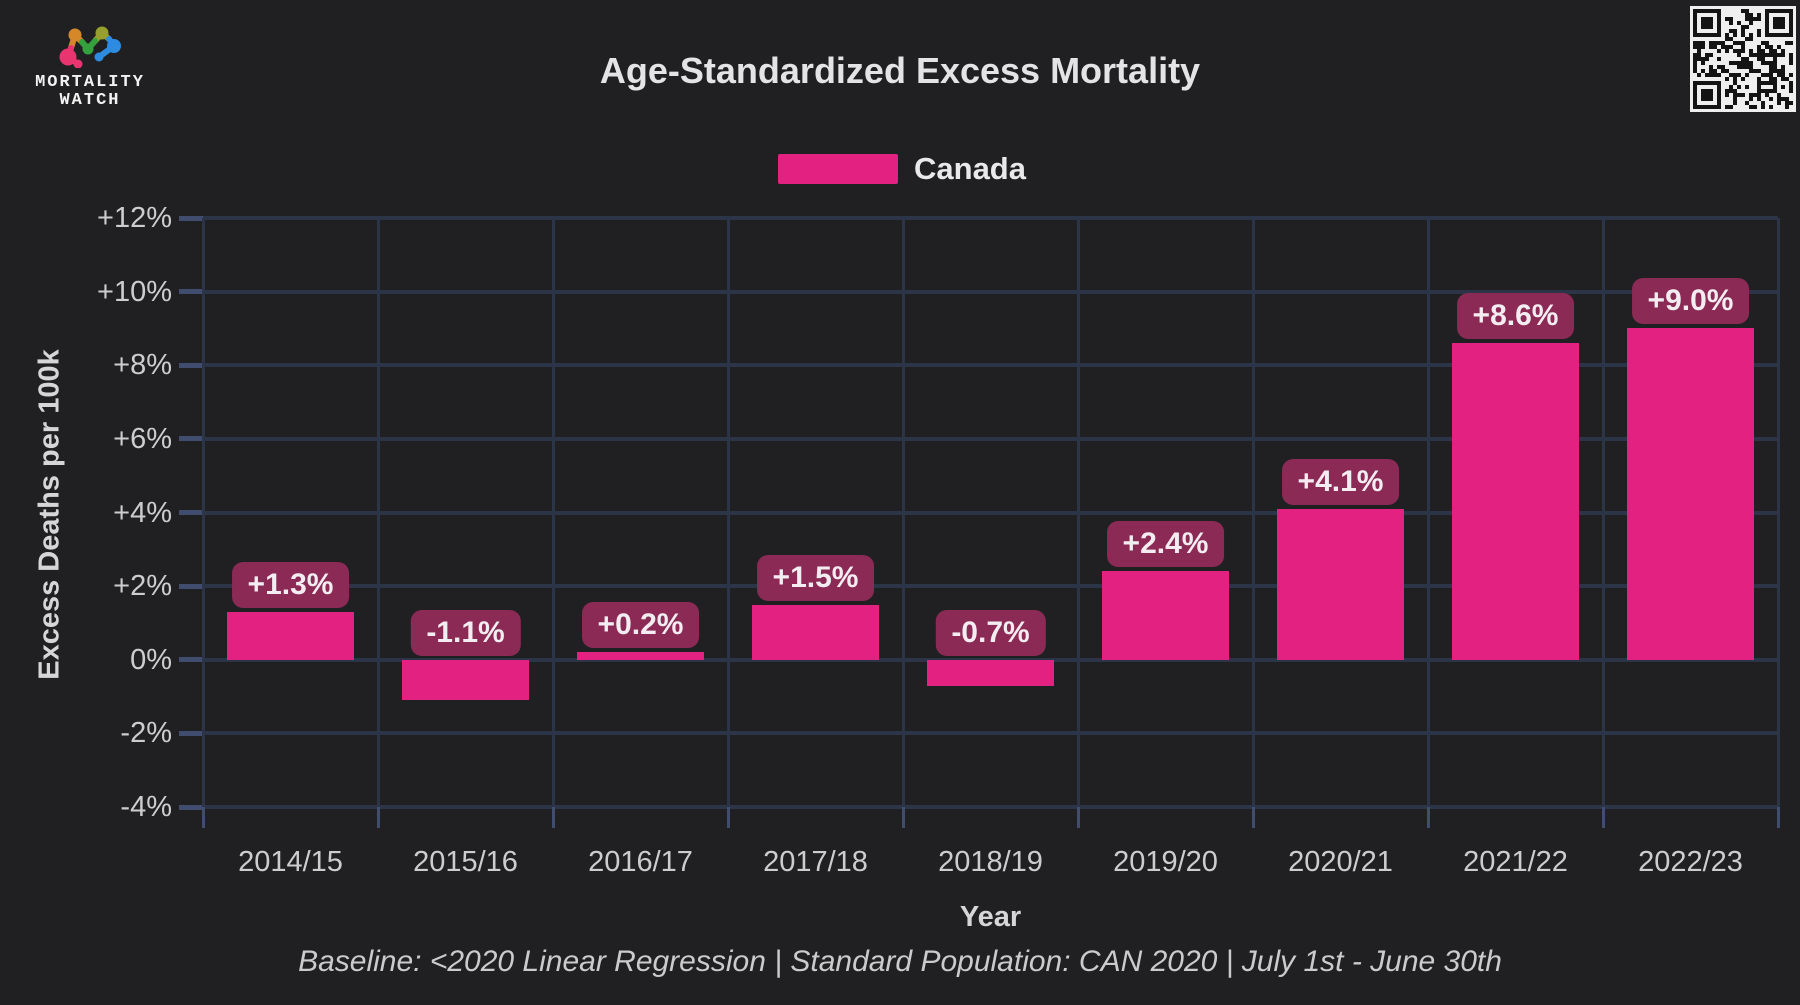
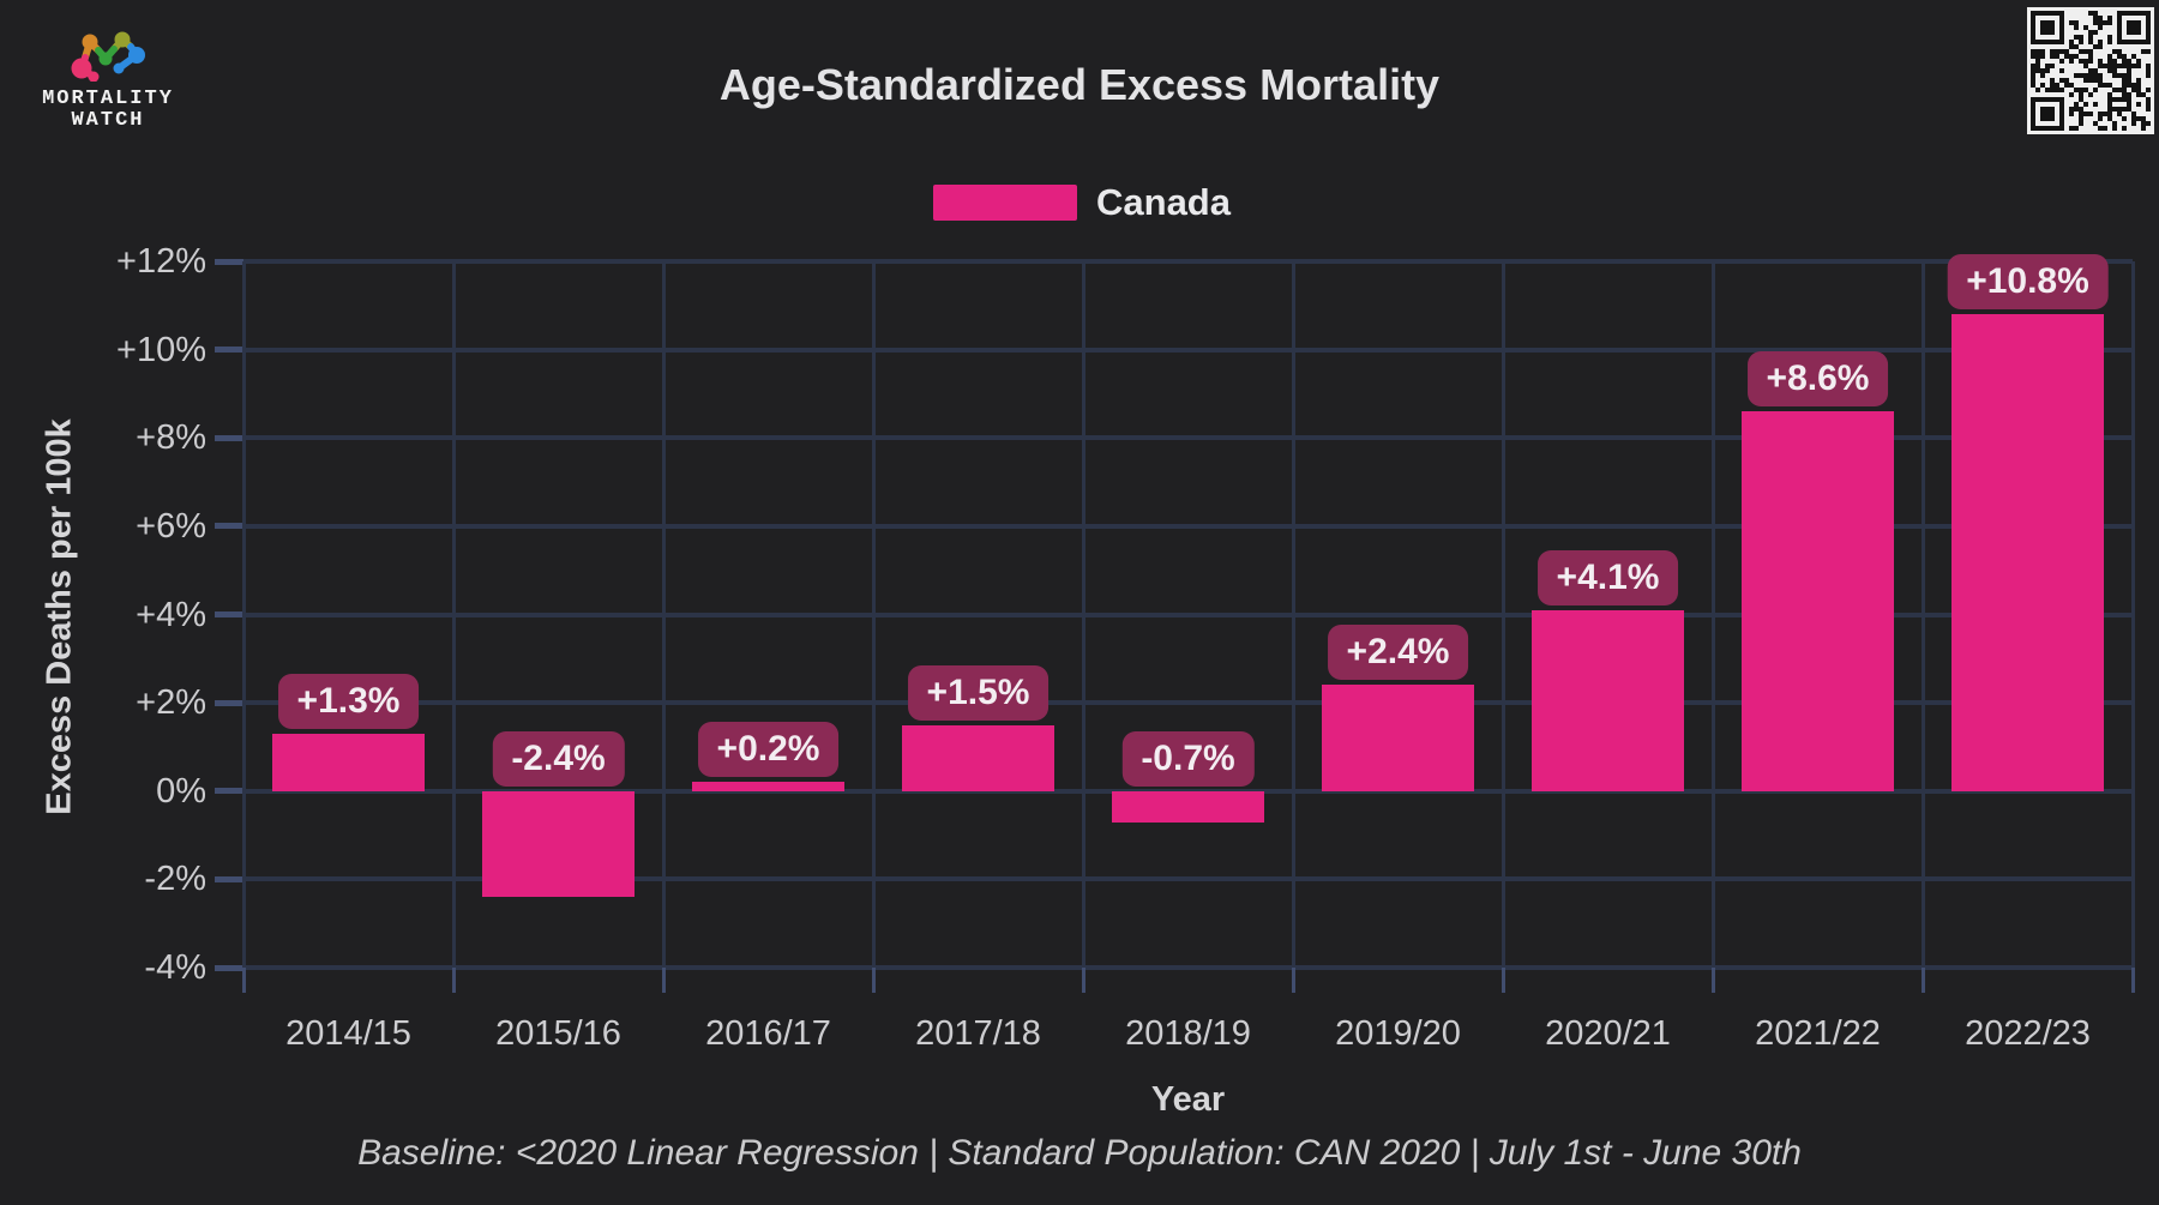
2015/16: -1.1% -> -2.4%
2022/23: +9.0% -> +10.8%
